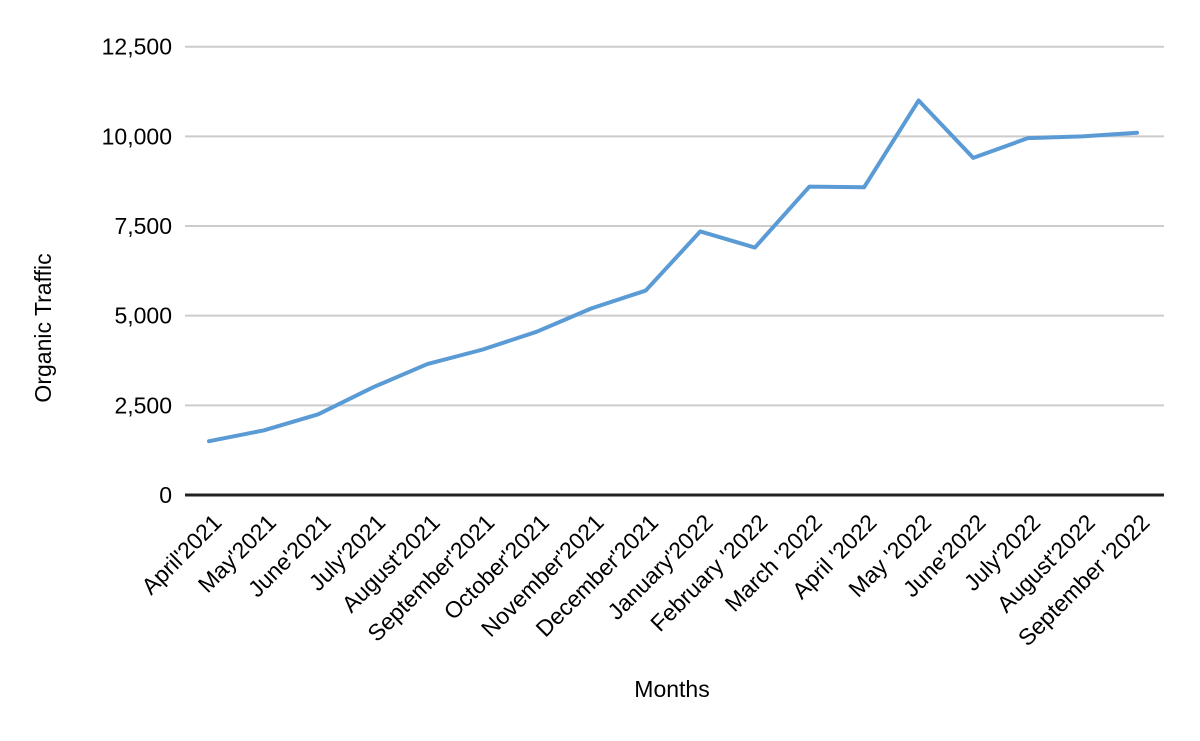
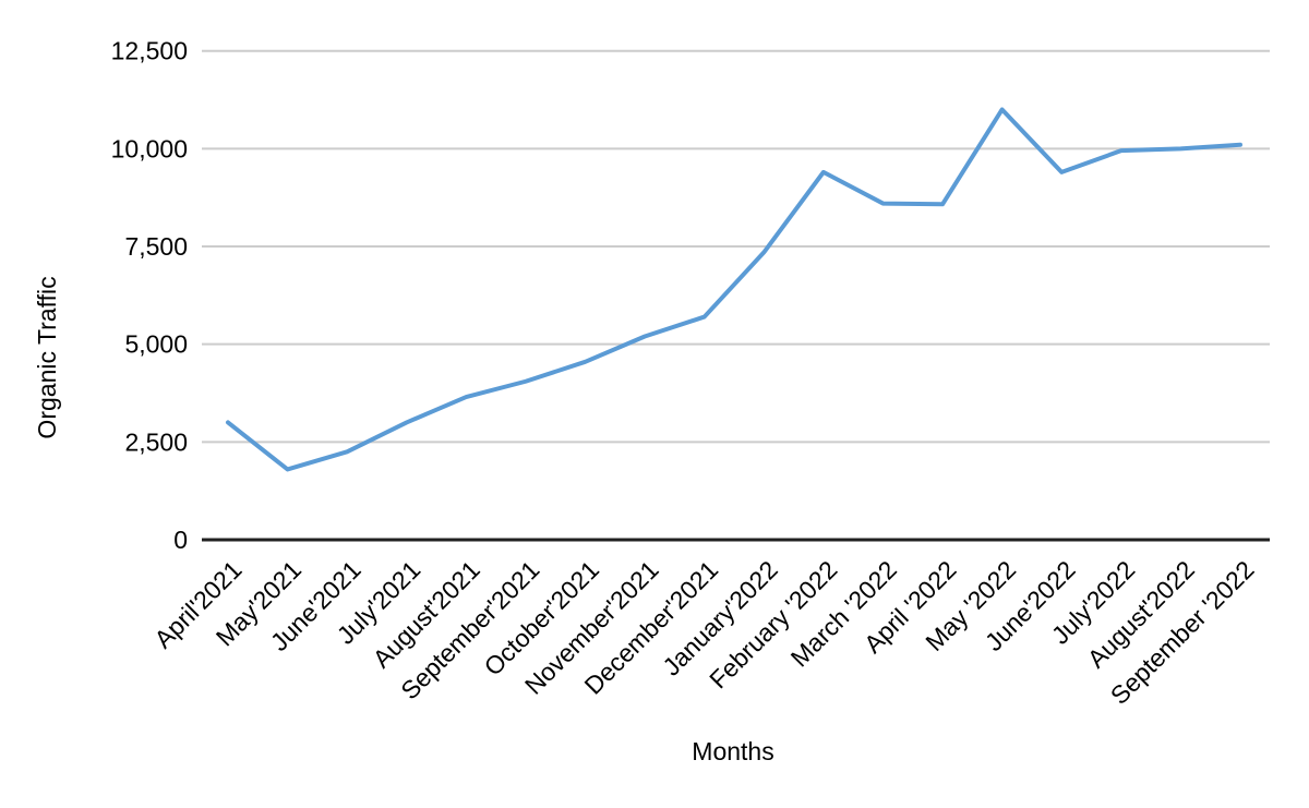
April'2021: 1500 -> 3000
February '2022: 6900 -> 9400
